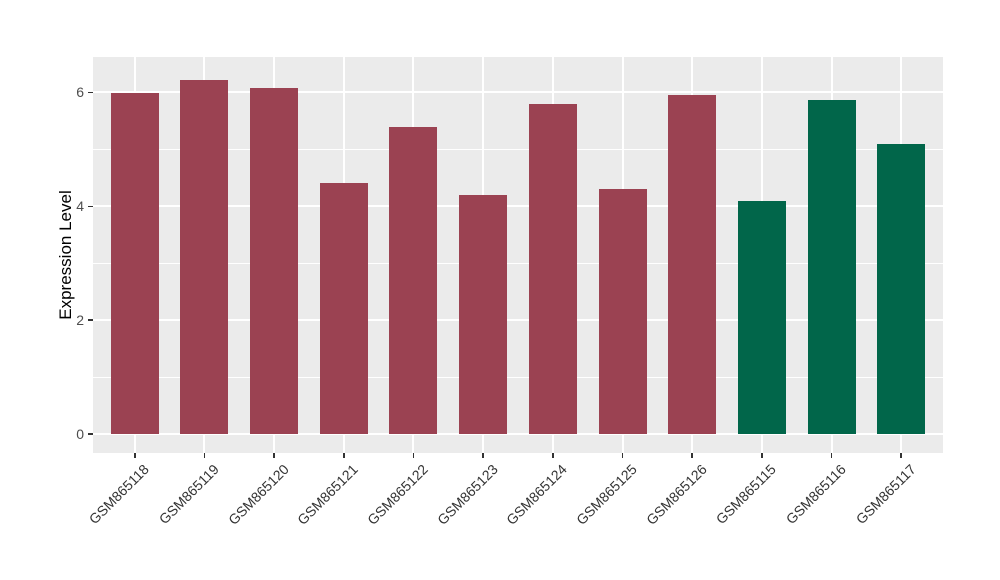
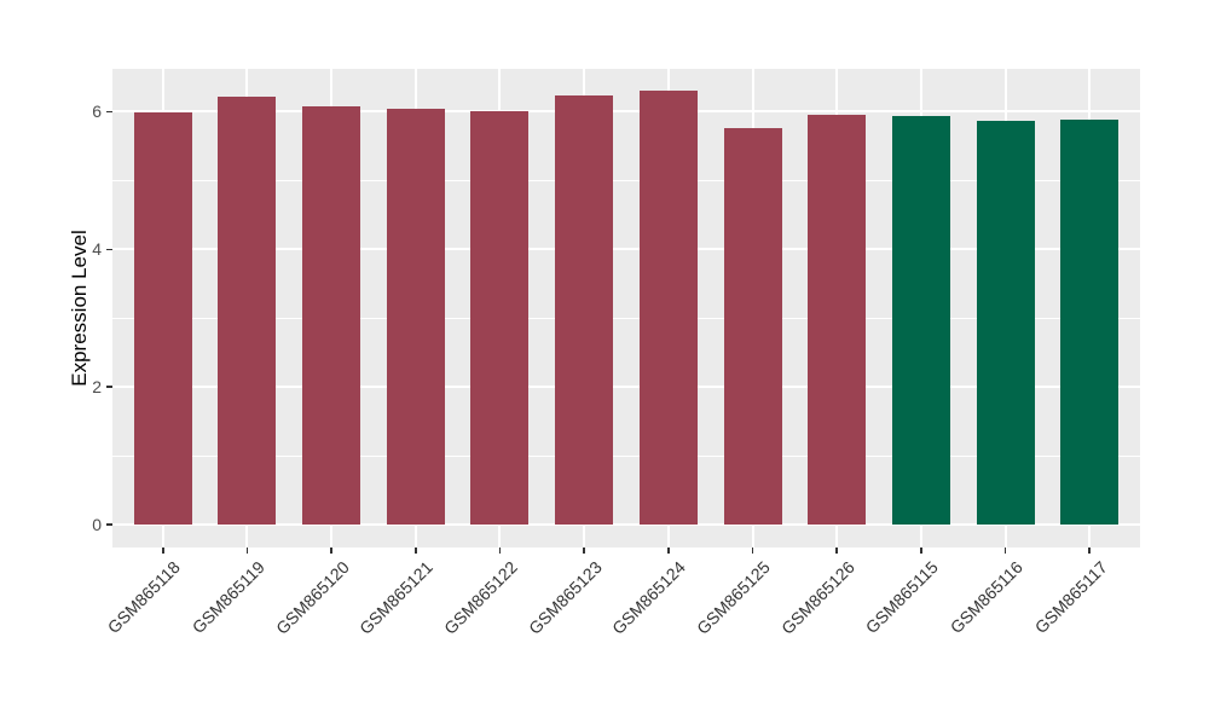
GSM865121: 4.4 -> 6.0
GSM865122: 5.4 -> 6.0
GSM865123: 4.2 -> 6.2
GSM865124: 5.8 -> 6.3
GSM865125: 4.3 -> 5.8
GSM865115: 4.1 -> 5.9
GSM865117: 5.1 -> 5.9
